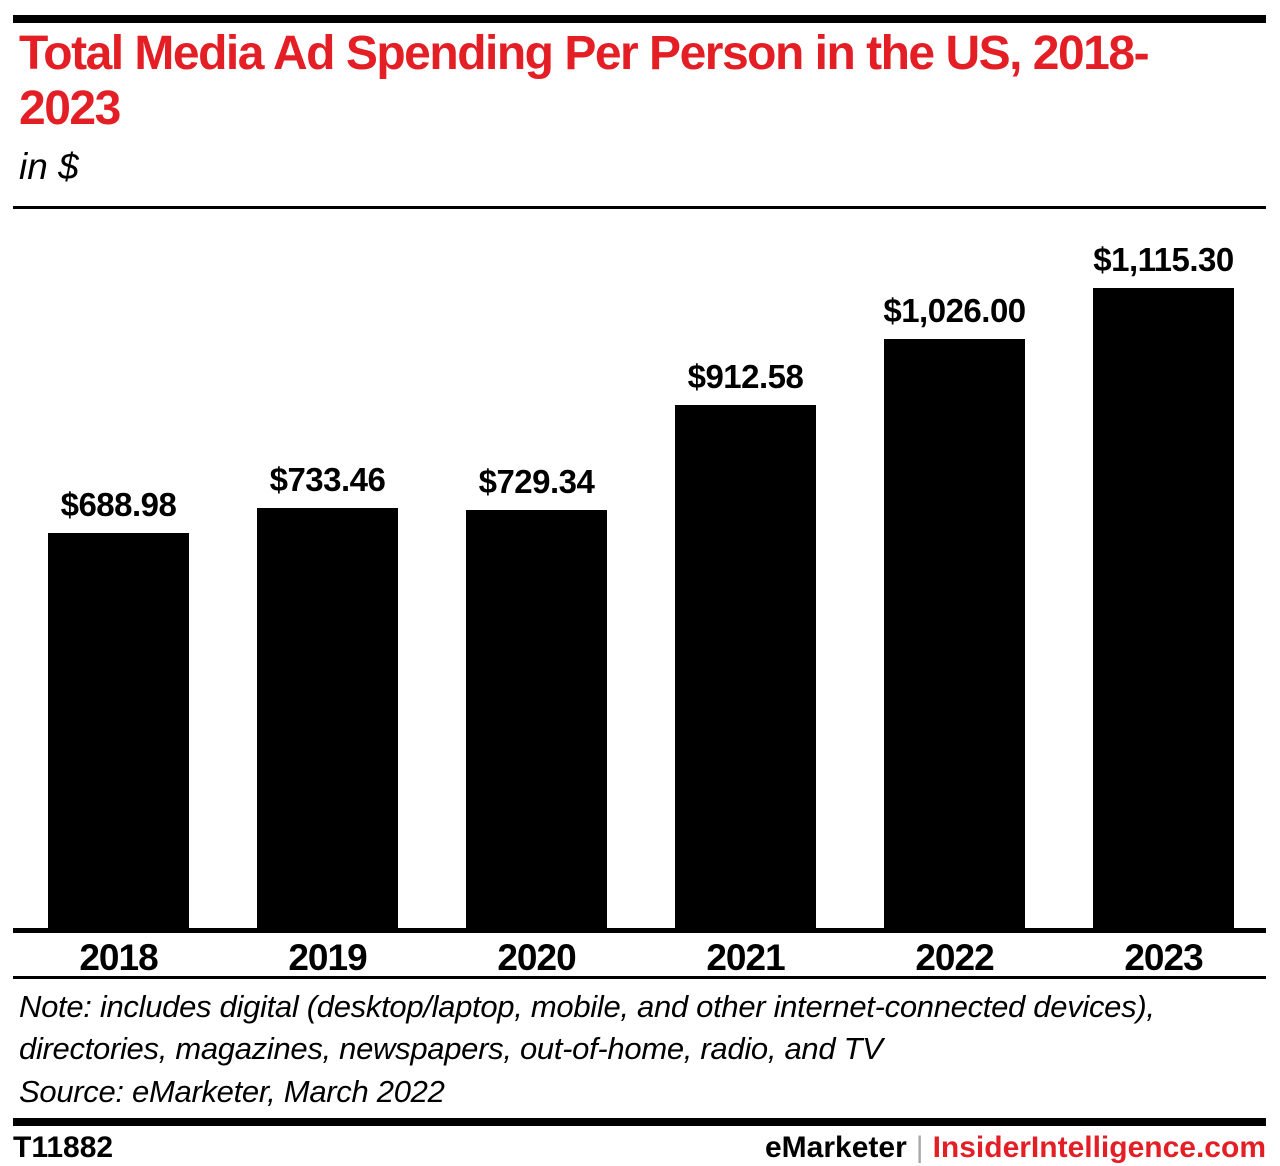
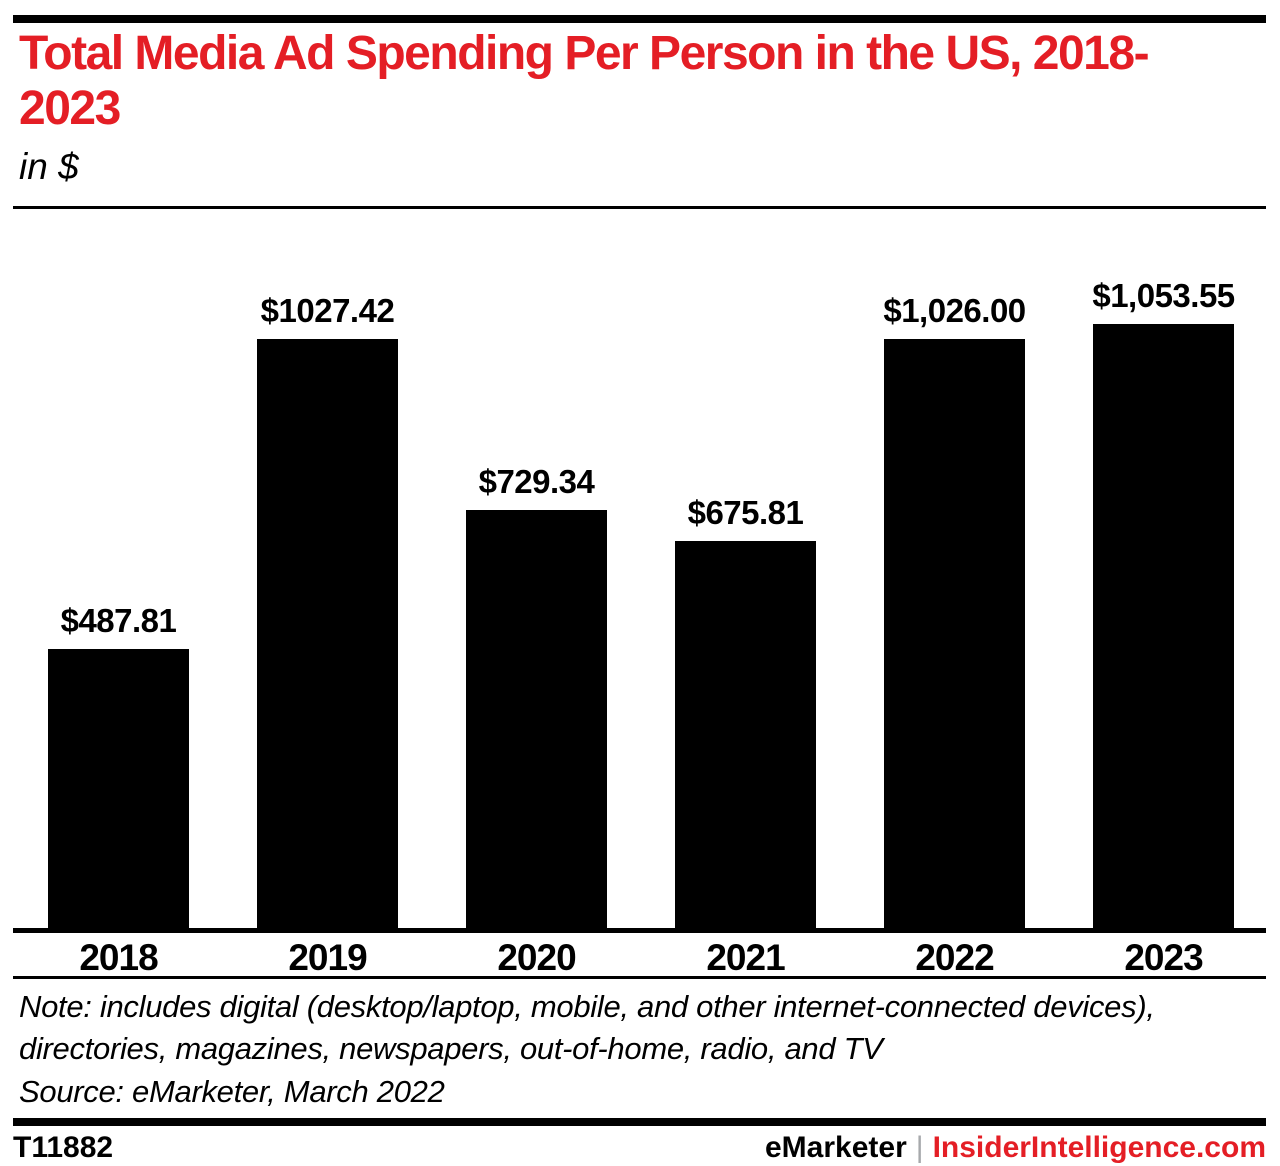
2018: $688.98 -> $487.81
2019: $733.46 -> $1027.42
2021: $912.58 -> $675.81
2023: $1,115.30 -> $1,053.55
